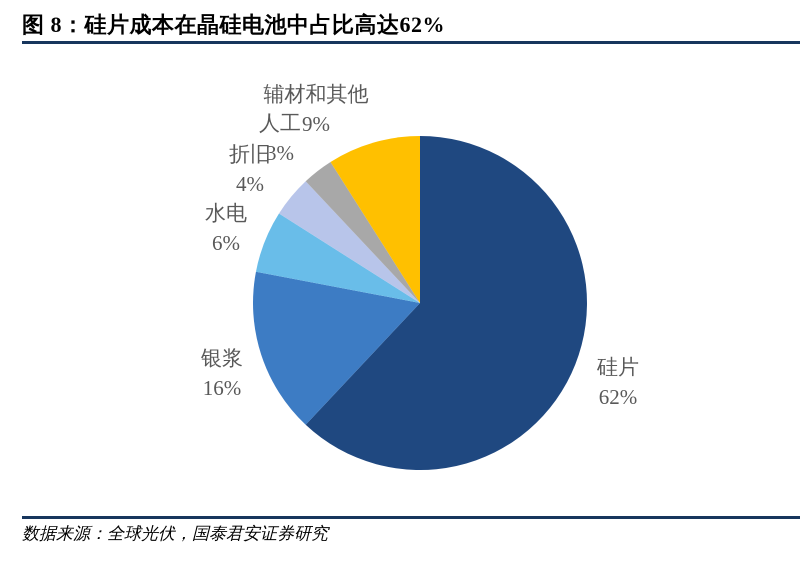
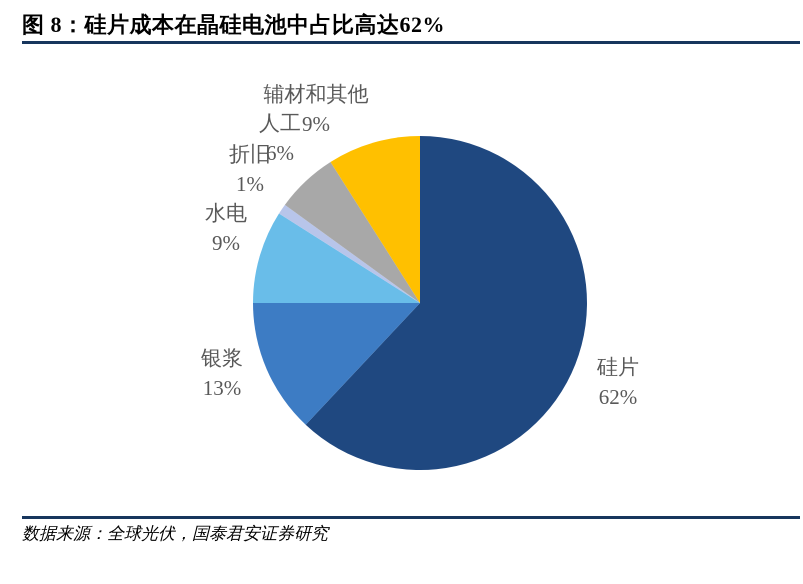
银浆: 16% -> 13%
水电: 6% -> 9%
折旧: 4% -> 1%
人工: 3% -> 6%
